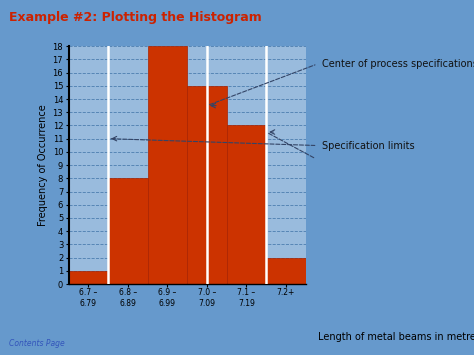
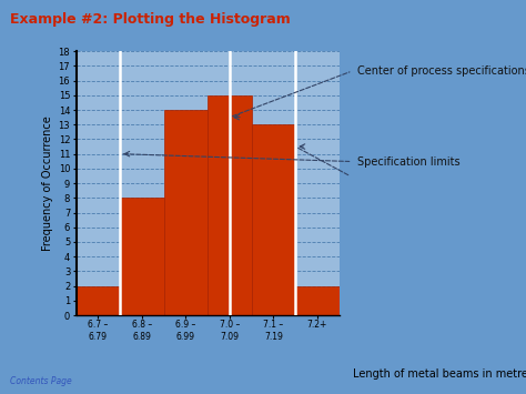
6.7 – 6.79: 1 -> 2
6.9 – 6.99: 18 -> 14
7.1 – 7.19: 12 -> 13
